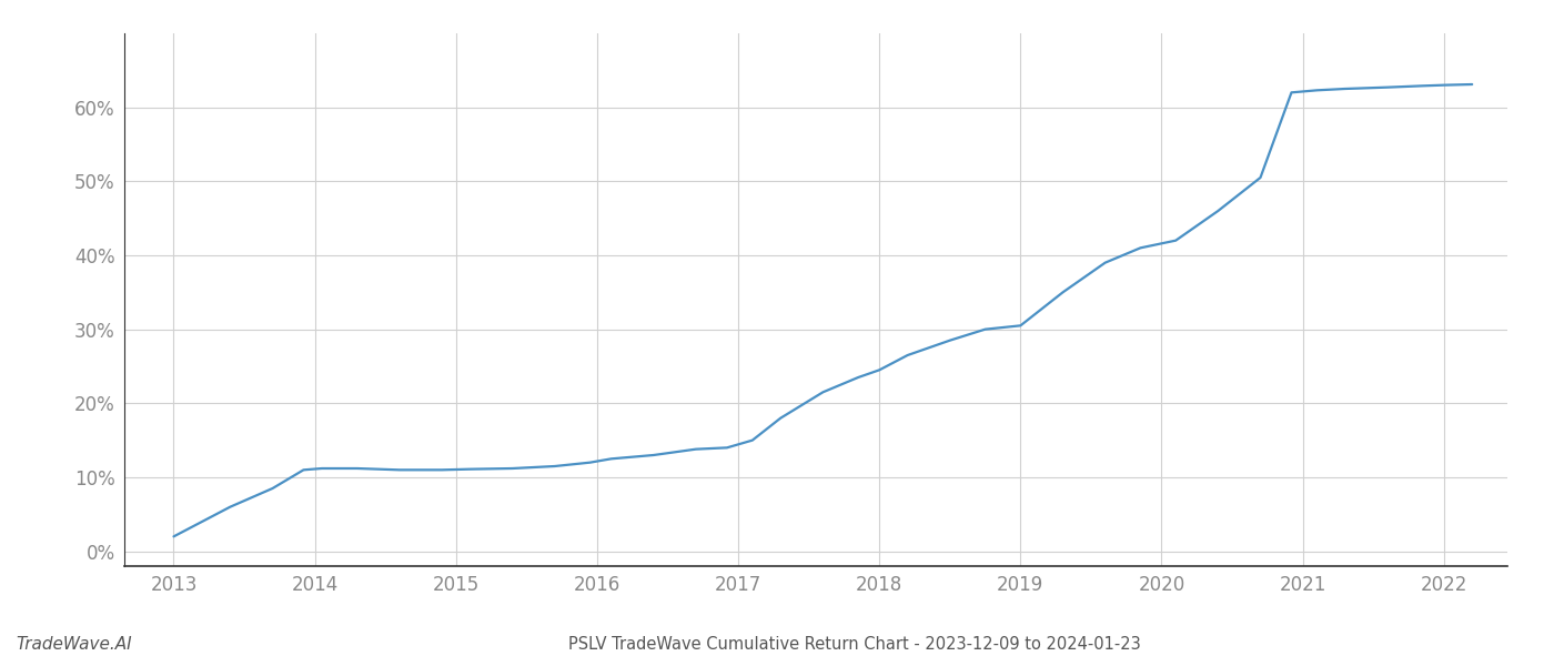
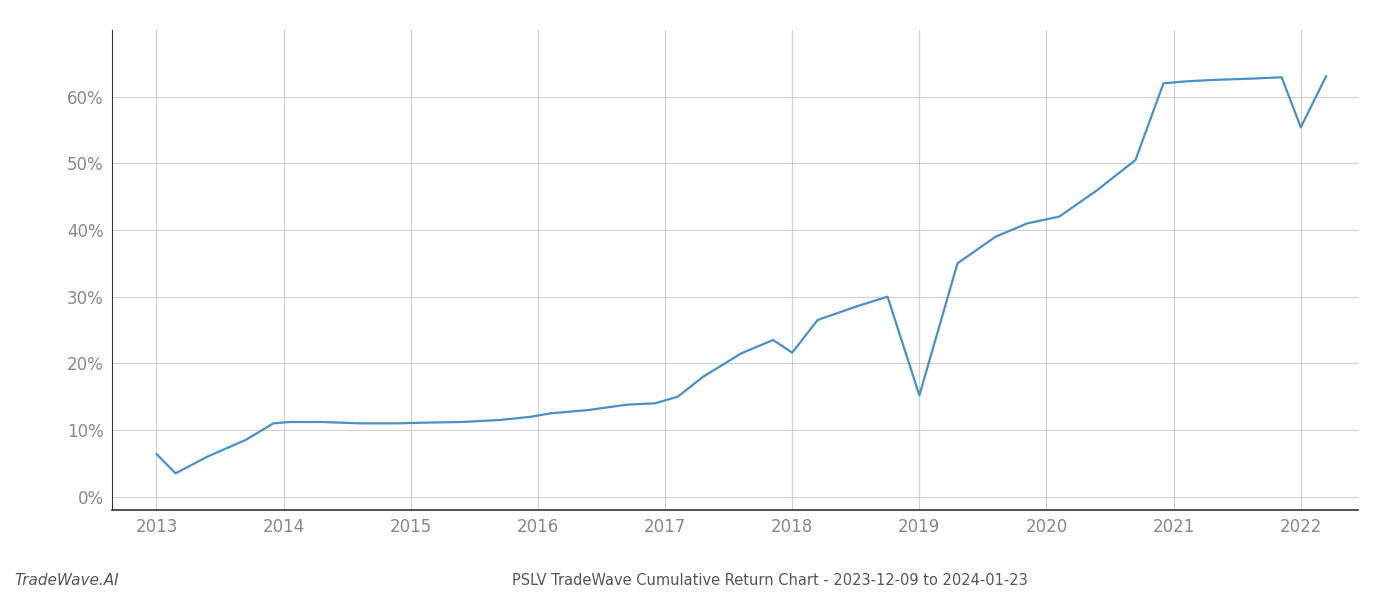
2013: 2.0% -> 6.4%
2018: 24.5% -> 21.6%
2019: 30.5% -> 15.2%
2022: 63.0% -> 55.4%
